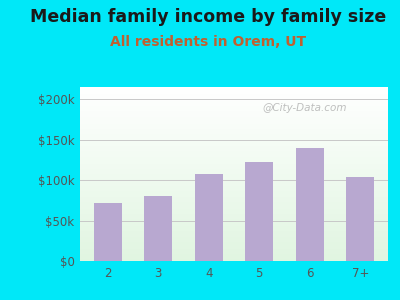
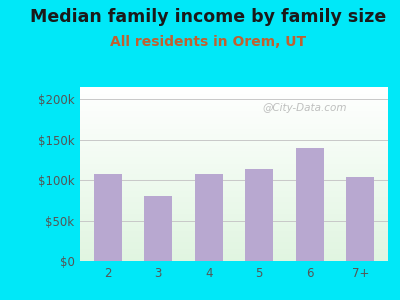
2: $72k -> $108k
5: $122k -> $114k
